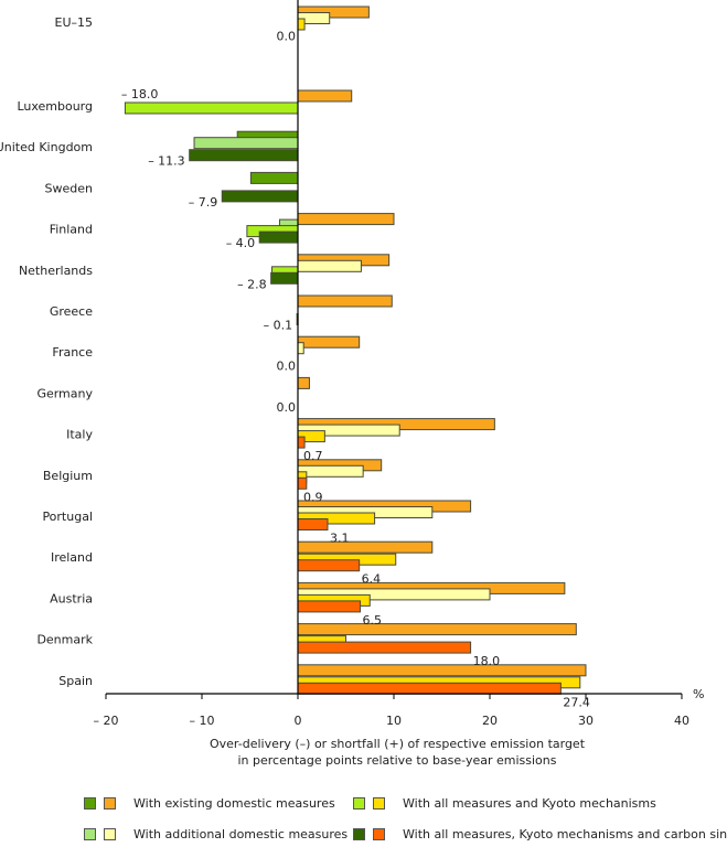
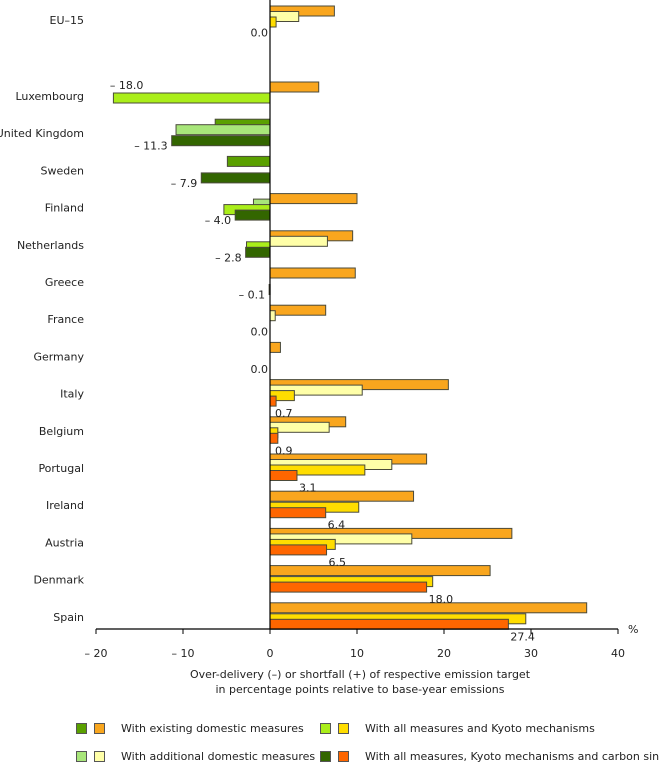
With all measures and Kyoto mechanisms/Portugal: 8 -> 11
With existing domestic measures/Ireland: 14 -> 16
With additional domestic measures/Austria: 20 -> 16
With existing domestic measures/Denmark: 29 -> 25
With all measures and Kyoto mechanisms/Denmark: 5 -> 19
With existing domestic measures/Spain: 30 -> 36
